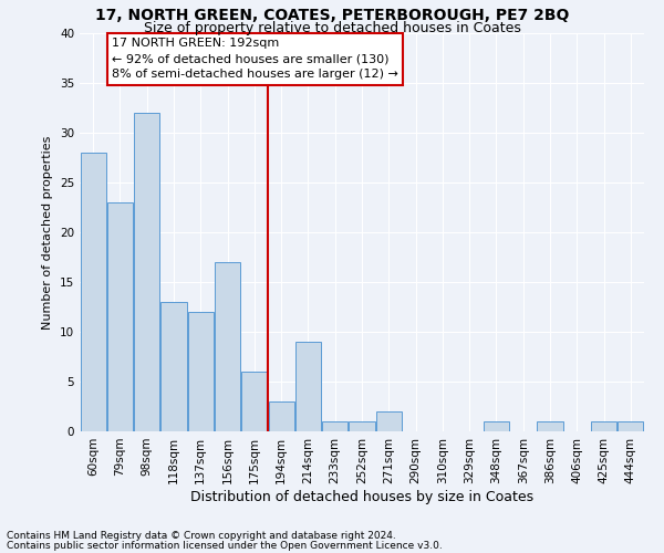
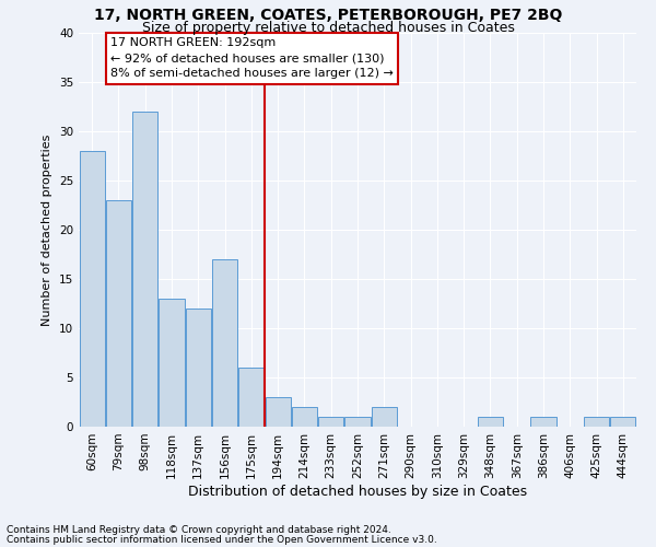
214sqm: 9 -> 2
